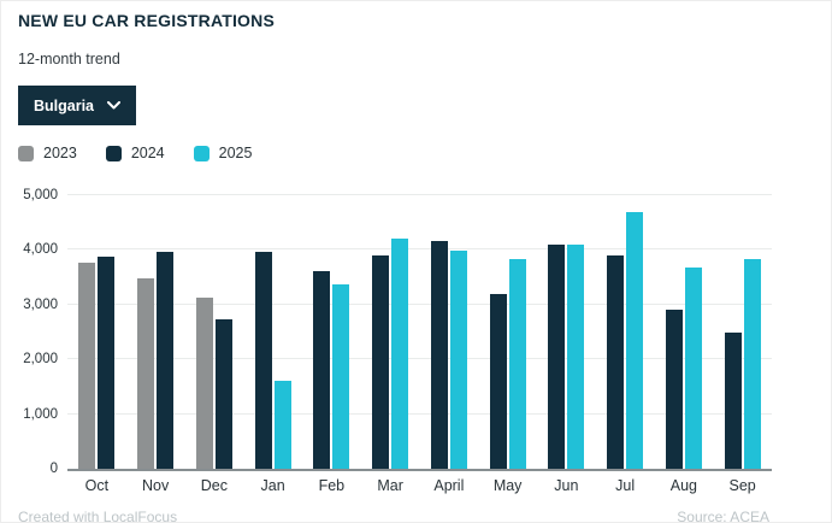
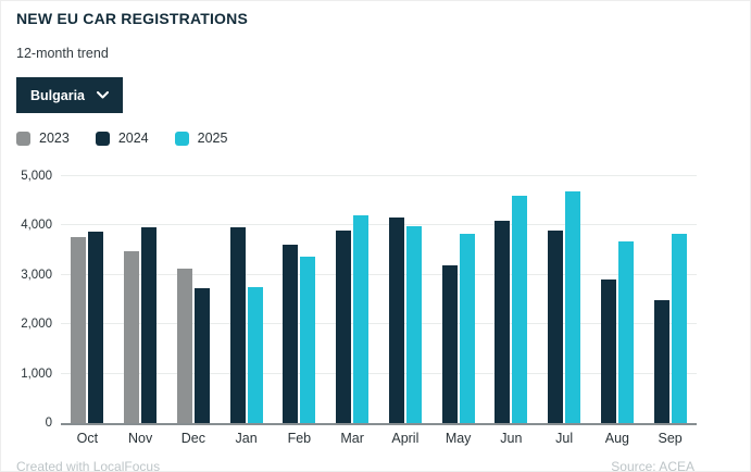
2025/Jan: 1600 -> 2800
2025/Jun: 4100 -> 4600
